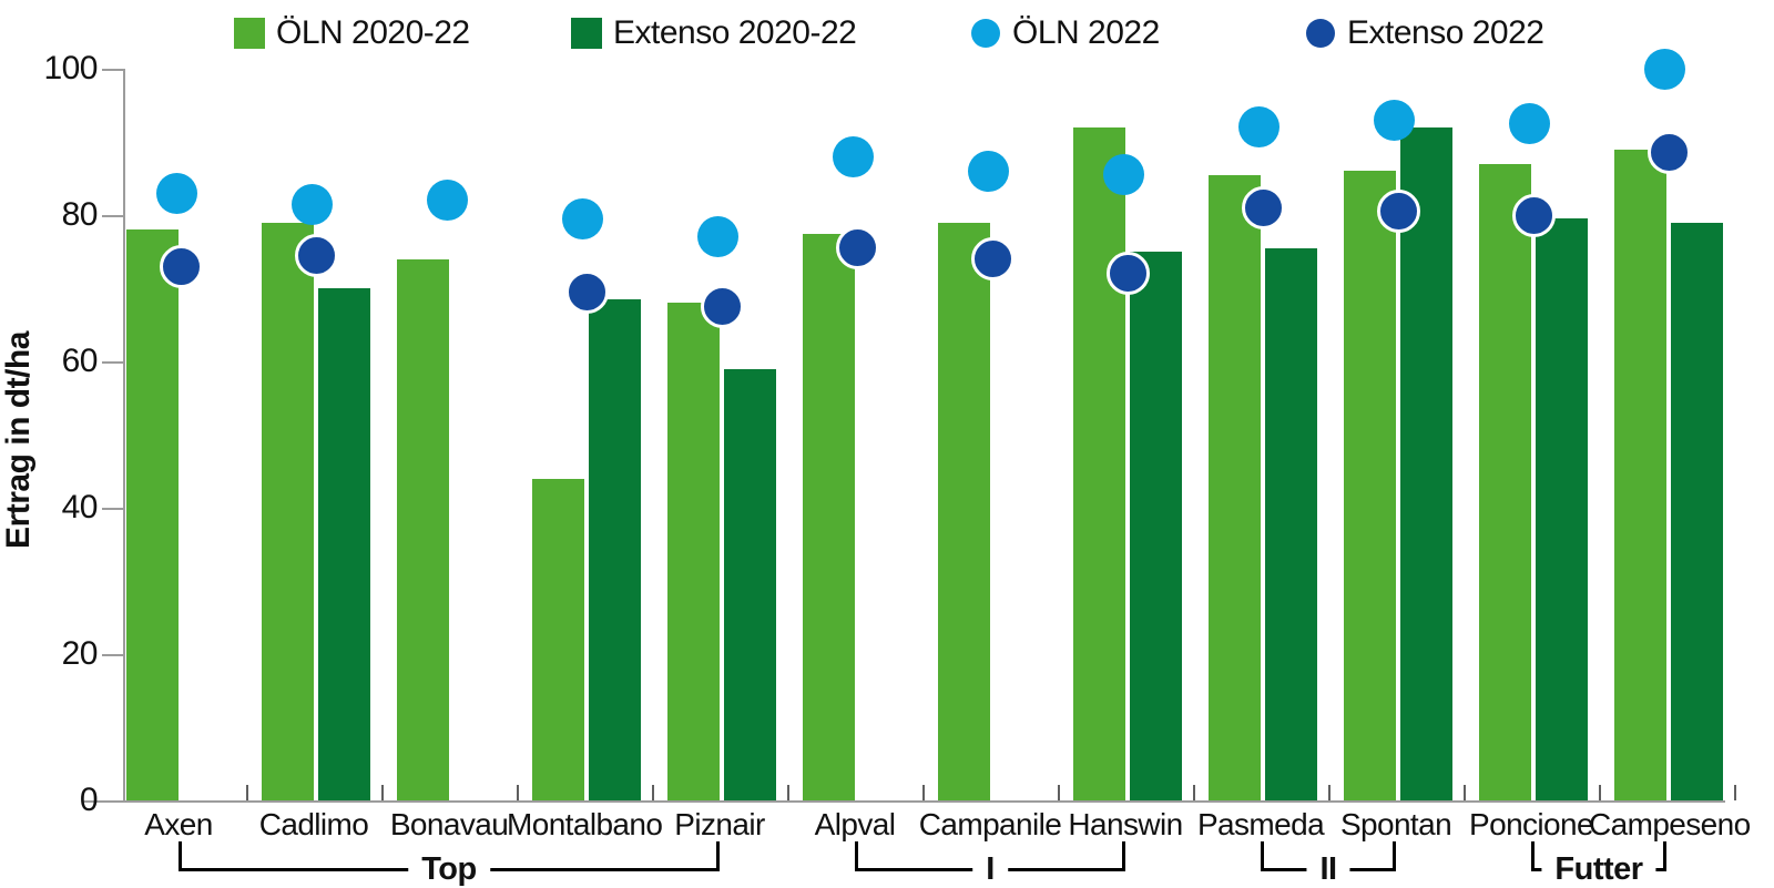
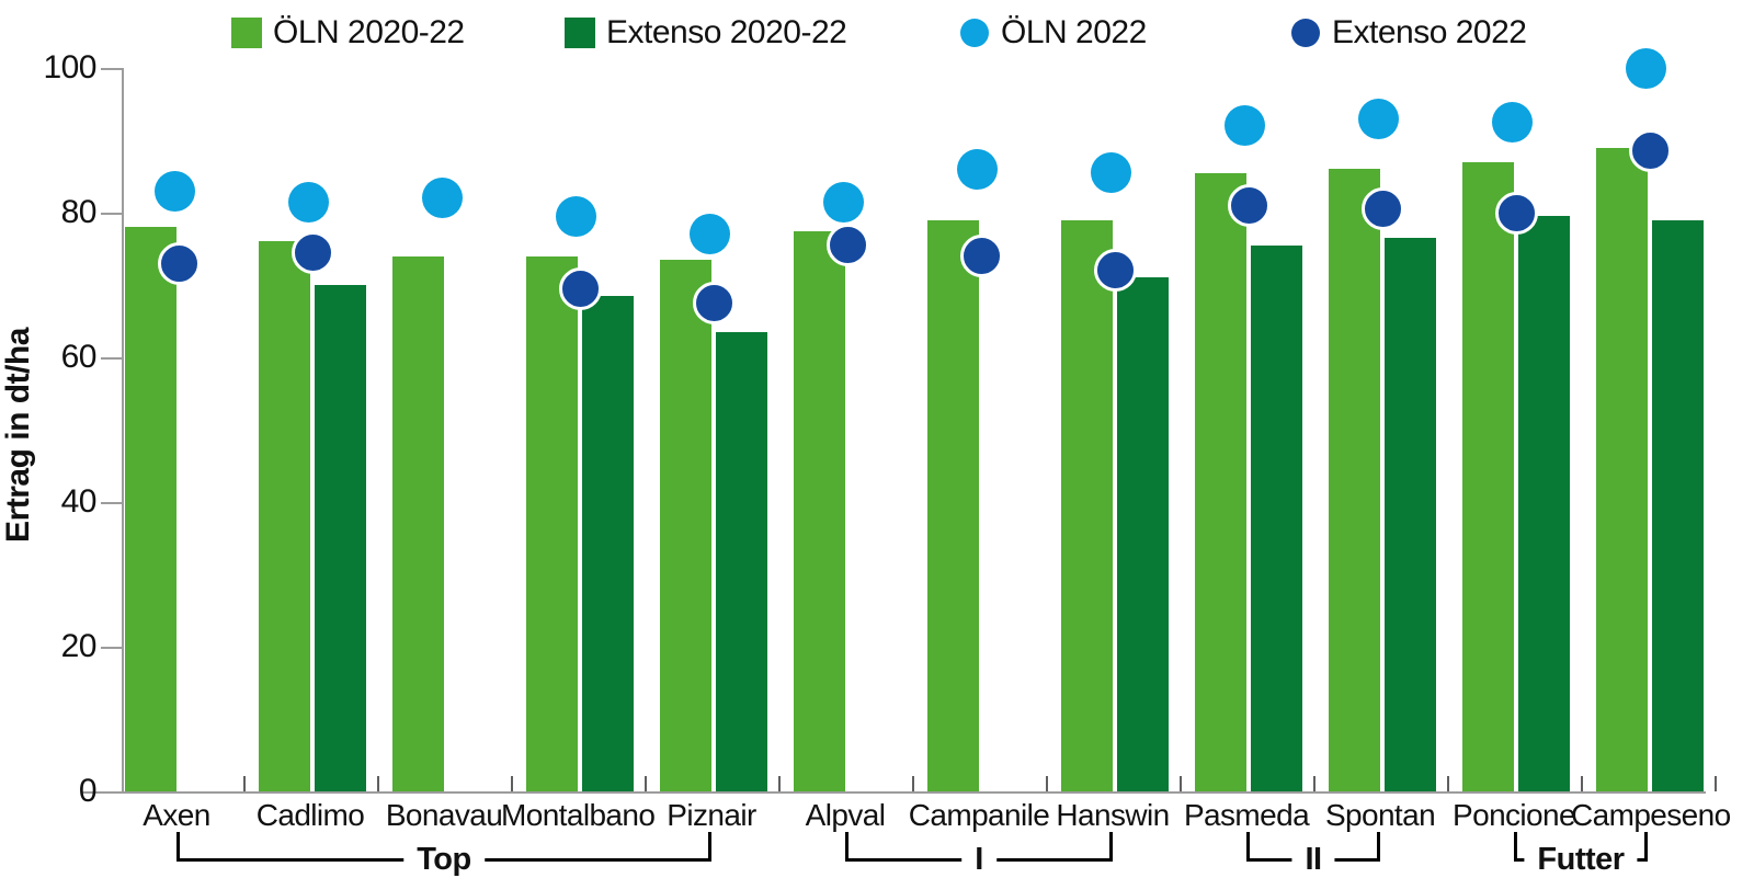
ÖLN 2020-22/Cadlimo: 79 -> 76
ÖLN 2020-22/Montalbano: 44 -> 74
ÖLN 2020-22/Piznair: 68 -> 74
Extenso 2020-22/Piznair: 59 -> 64
ÖLN 2022/Alpval: 88 -> 82
ÖLN 2020-22/Hanswin: 92 -> 79
Extenso 2020-22/Hanswin: 75 -> 71
Extenso 2020-22/Spontan: 92 -> 76
